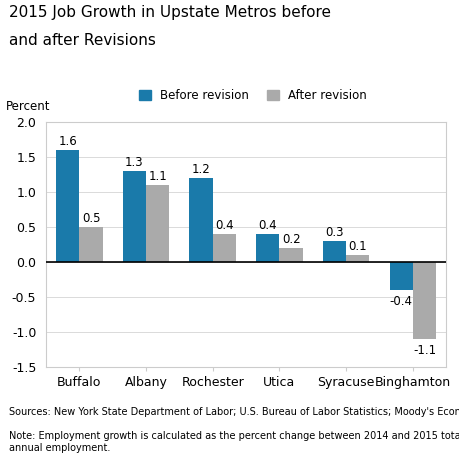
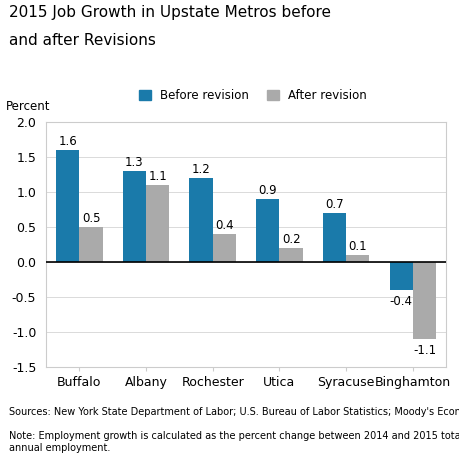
Before revision/Utica: 0.4 -> 0.9
Before revision/Syracuse: 0.3 -> 0.7
